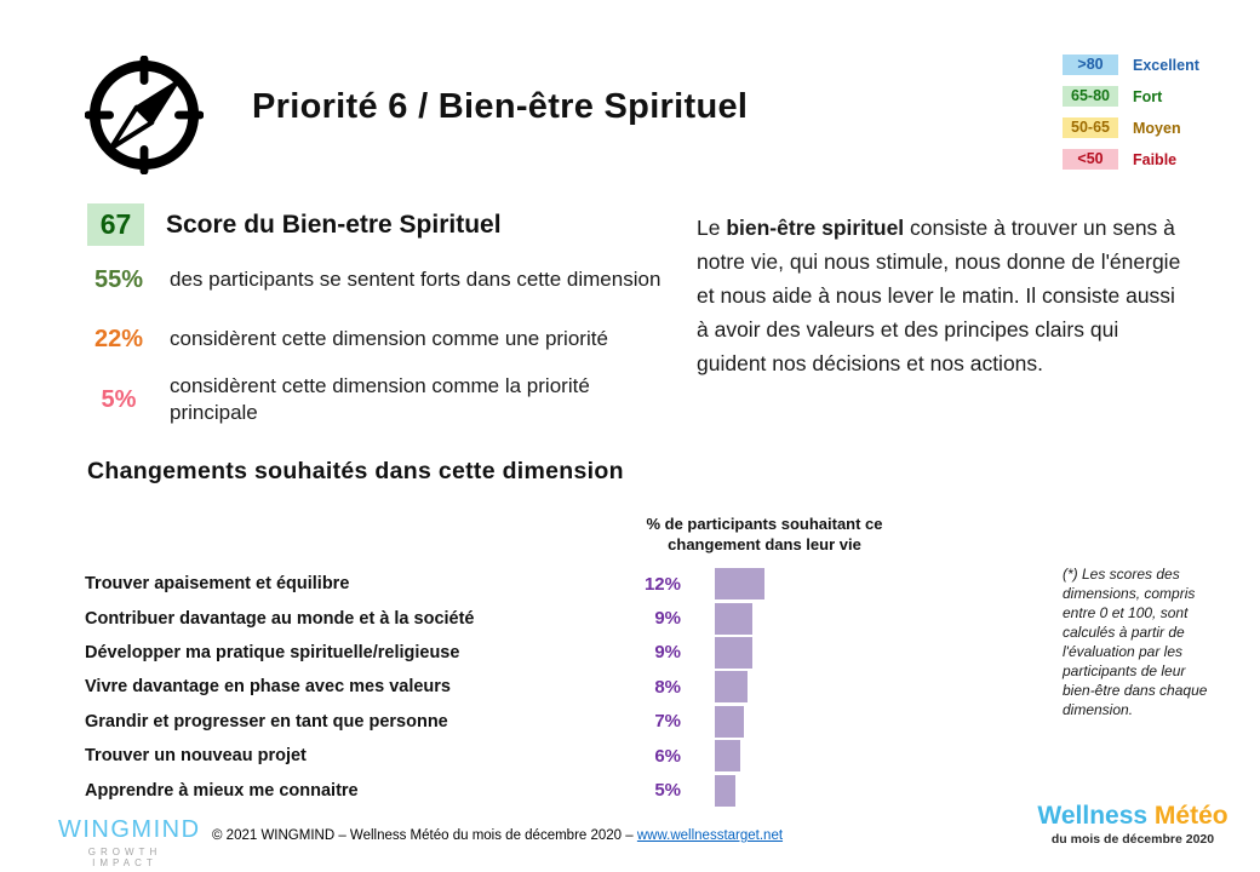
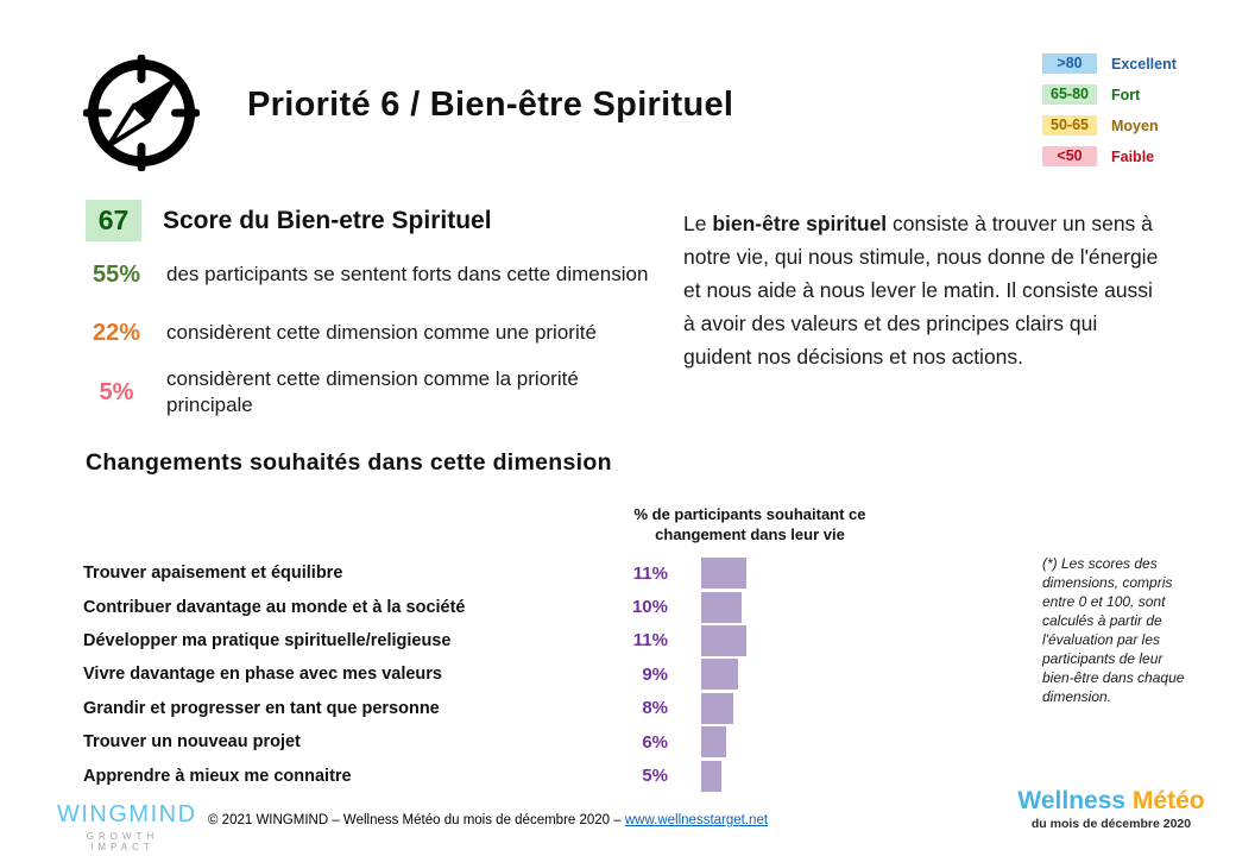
Trouver apaisement et équilibre: 12% -> 11%
Contribuer davantage au monde et à la société: 9% -> 10%
Développer ma pratique spirituelle/religieuse: 9% -> 11%
Vivre davantage en phase avec mes valeurs: 8% -> 9%
Grandir et progresser en tant que personne: 7% -> 8%
